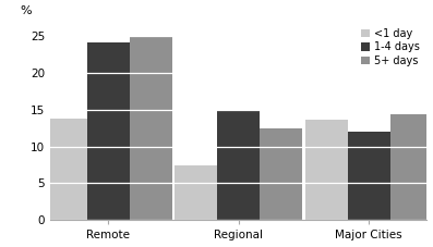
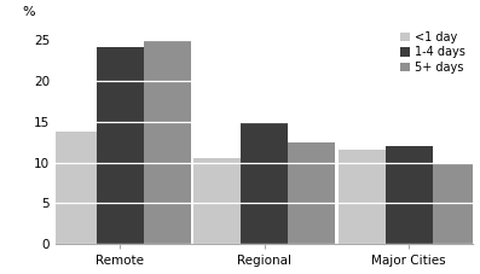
<1 day/Regional: 7.4 -> 10.5
<1 day/Major Cities: 13.6 -> 11.5
5+ days/Major Cities: 14.4 -> 10.0
